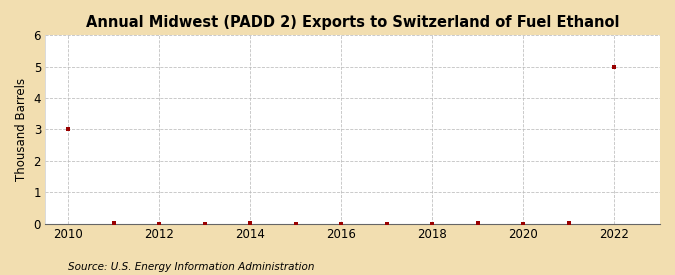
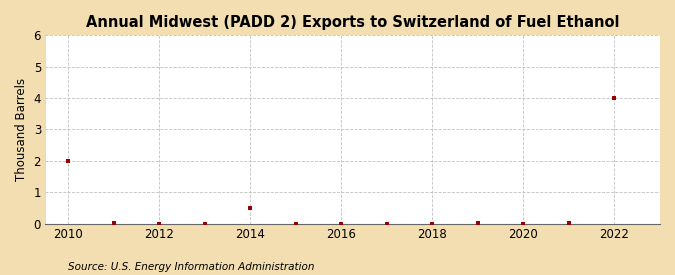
2010: 3.00 -> 2.00
2014: 0.02 -> 0.50
2022: 5.00 -> 4.00
